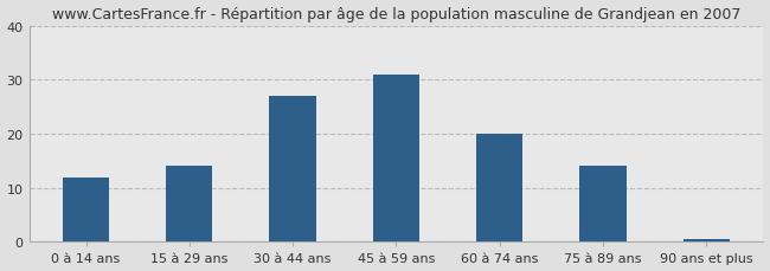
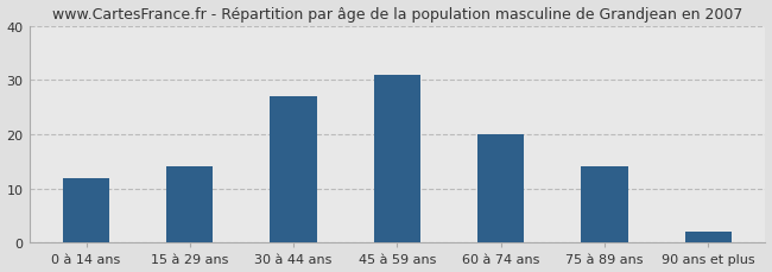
90 ans et plus: 0.5 -> 2.0
